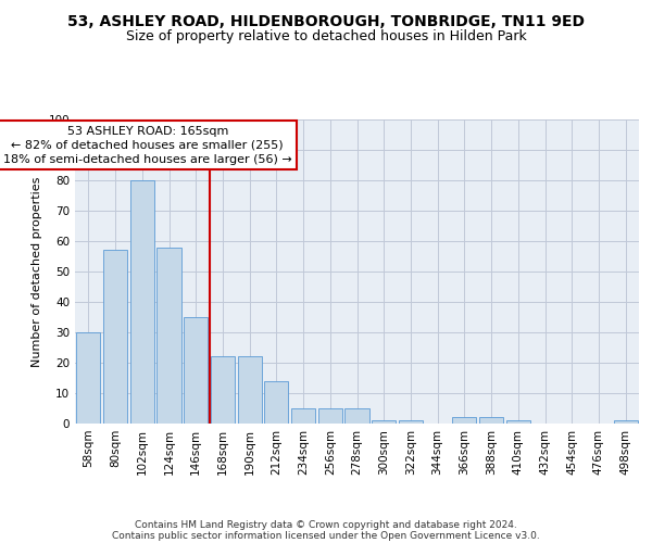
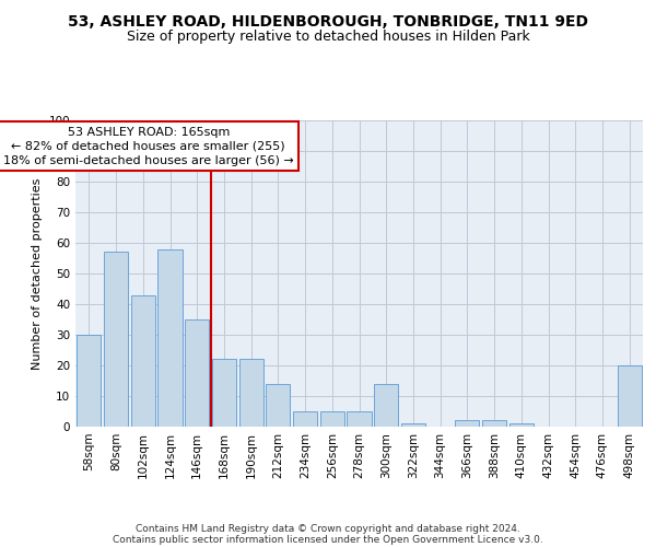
102sqm: 80 -> 43
300sqm: 1 -> 14
498sqm: 1 -> 20
